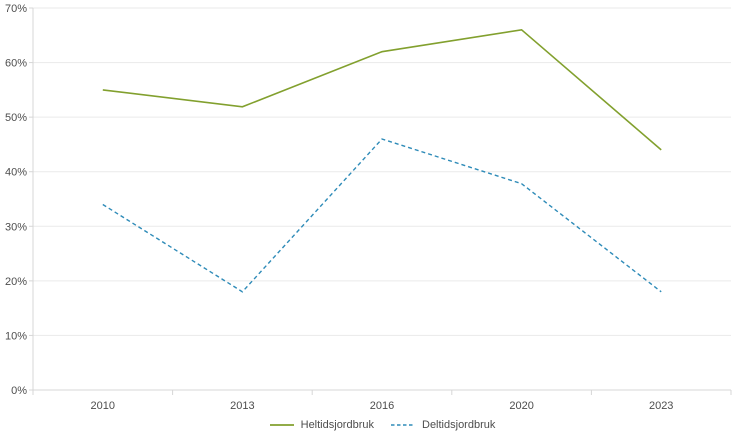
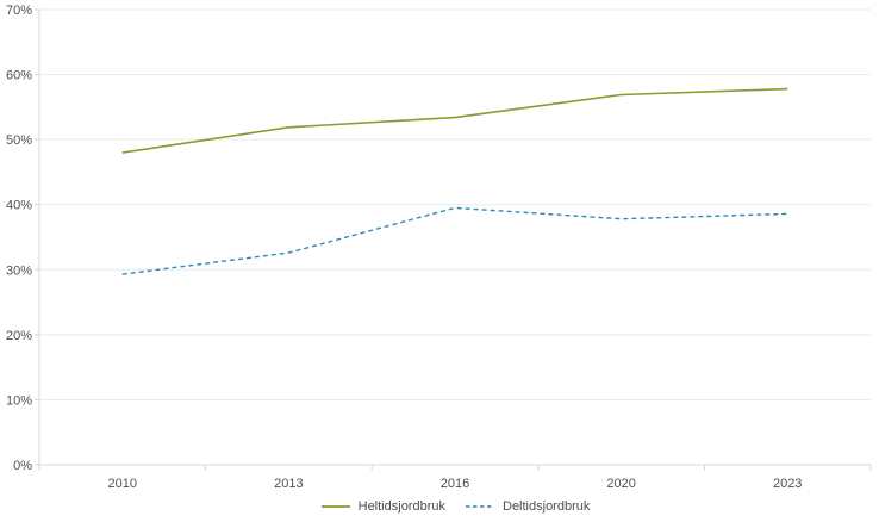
Heltidsjordbruk/2010: 55% -> 48%
Deltidsjordbruk/2010: 34% -> 29%
Deltidsjordbruk/2013: 18% -> 33%
Heltidsjordbruk/2016: 62% -> 53%
Deltidsjordbruk/2016: 46% -> 40%
Heltidsjordbruk/2020: 66% -> 57%
Heltidsjordbruk/2023: 44% -> 58%
Deltidsjordbruk/2023: 18% -> 39%
